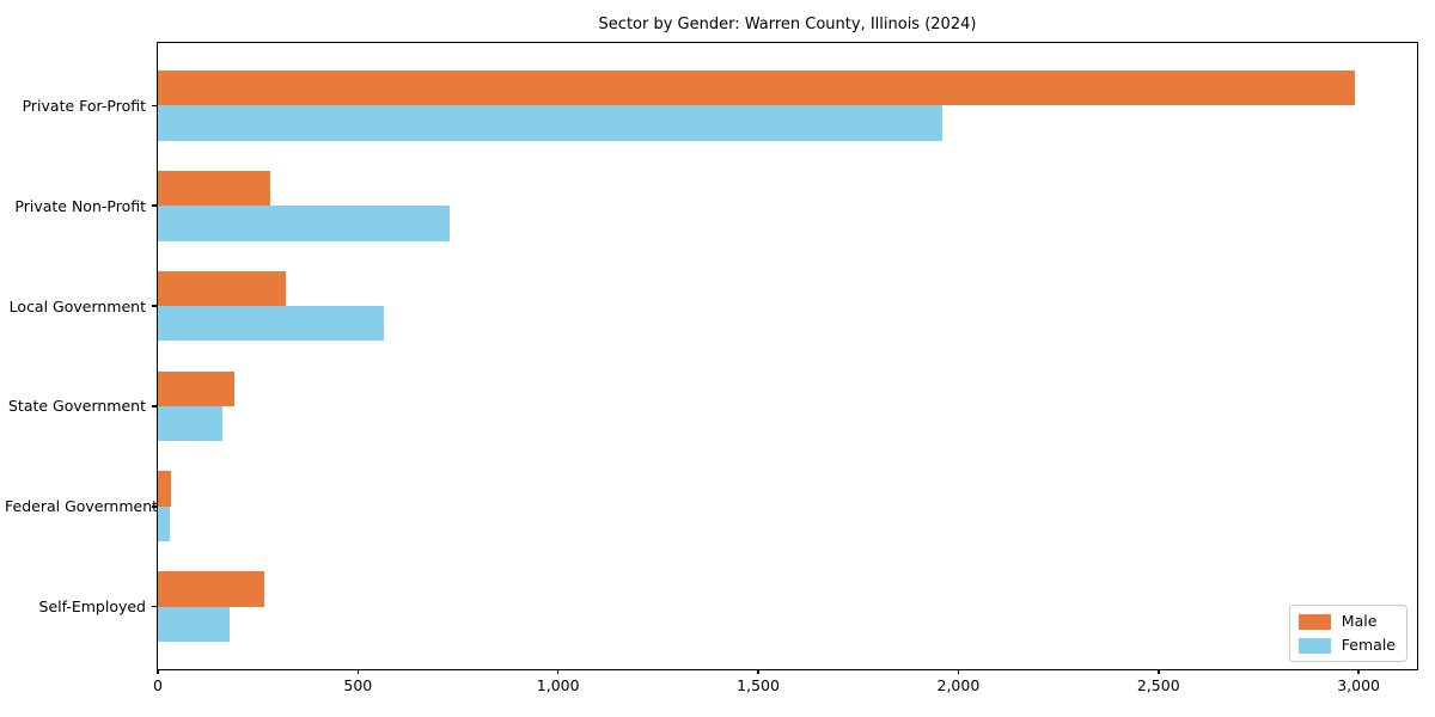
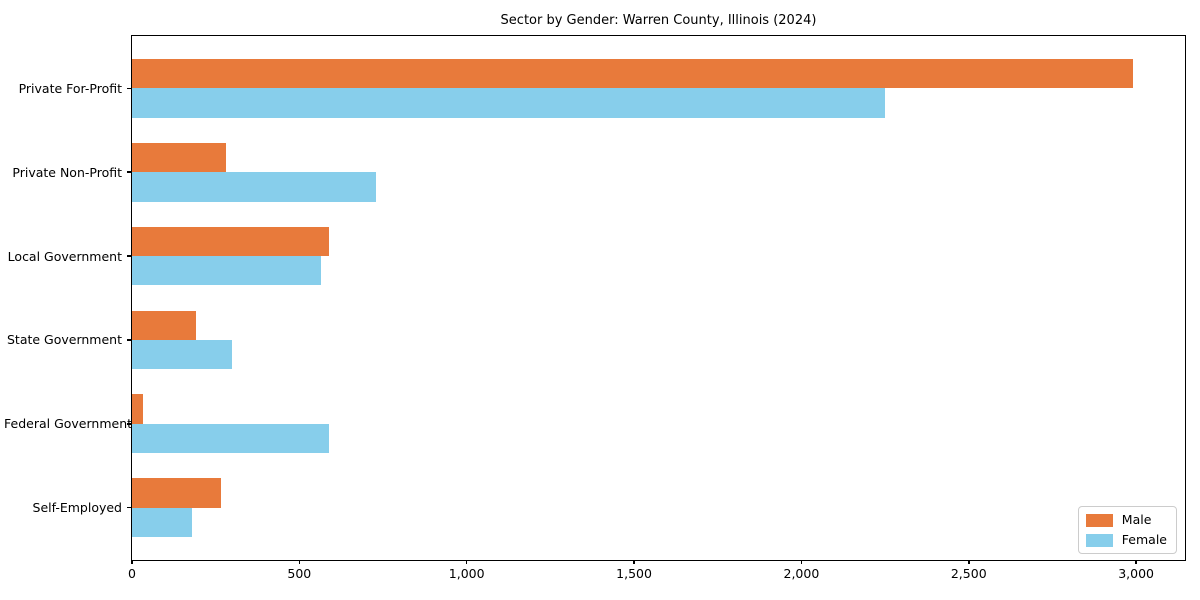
Female/Private For-Profit: 1960 -> 2250
Male/Local Government: 320 -> 590
Female/State Government: 160 -> 300
Female/Federal Government: 30 -> 590
